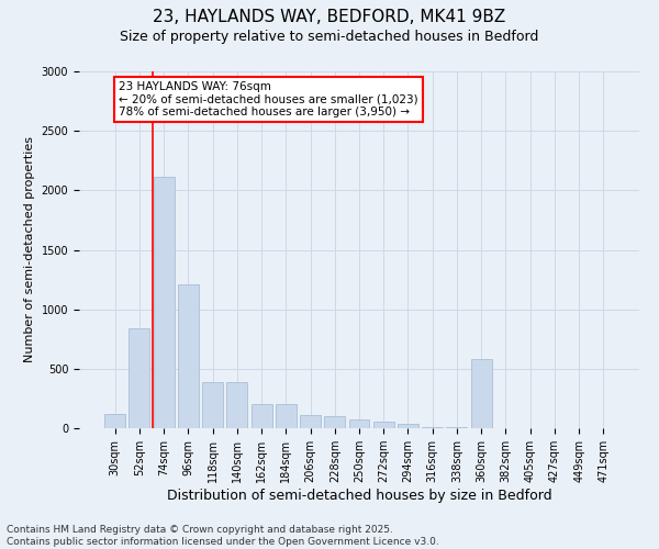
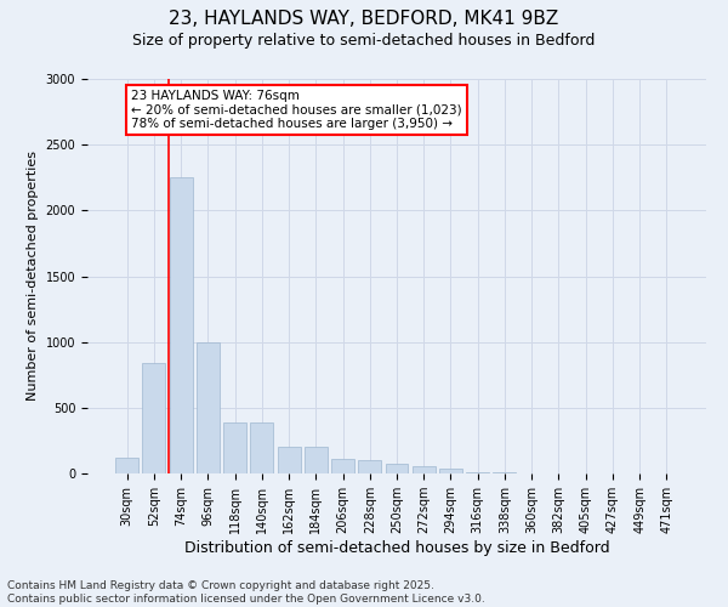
74sqm: 2110 -> 2250
96sqm: 1210 -> 1000
360sqm: 580 -> 0
